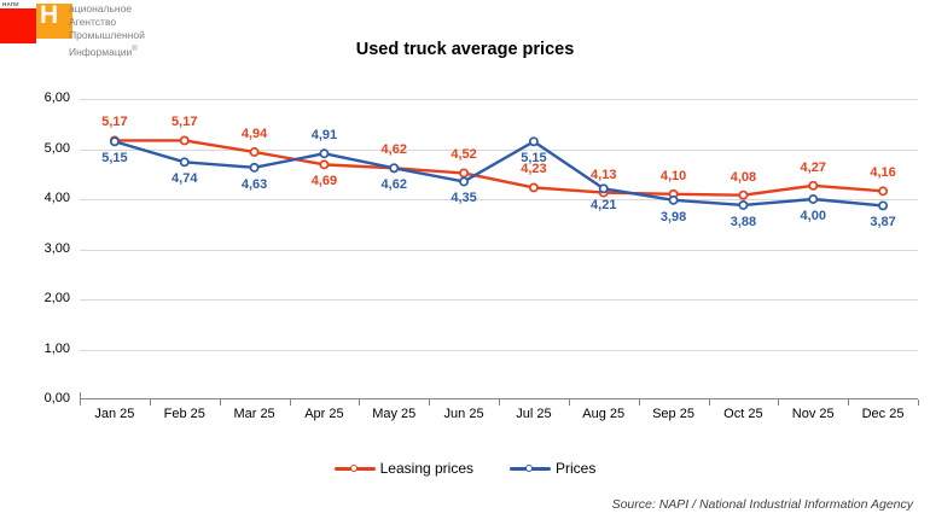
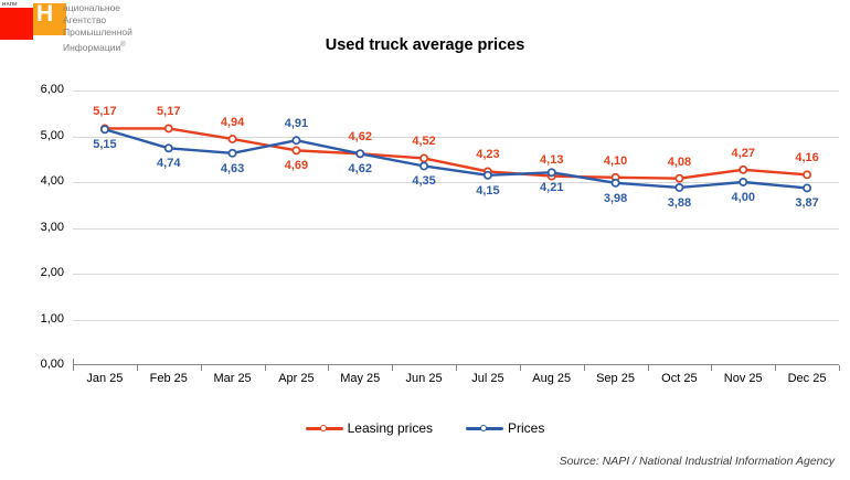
Prices/Jul 25: 5,15 -> 4,15
